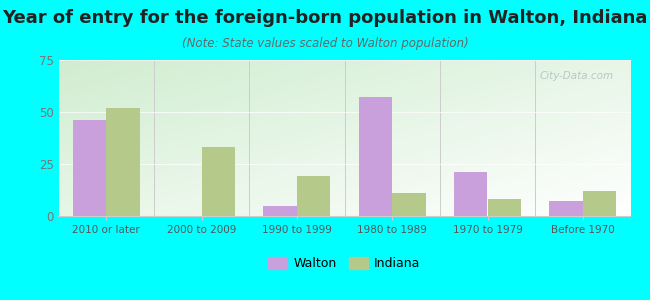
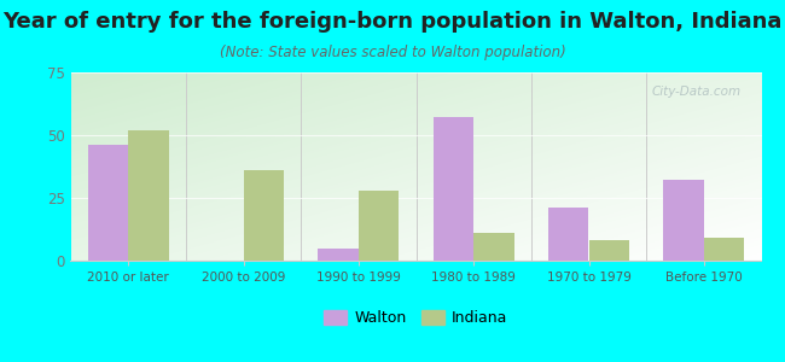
Indiana/2000 to 2009: 33 -> 36
Indiana/1990 to 1999: 19 -> 28
Walton/Before 1970: 7 -> 32
Indiana/Before 1970: 12 -> 9
